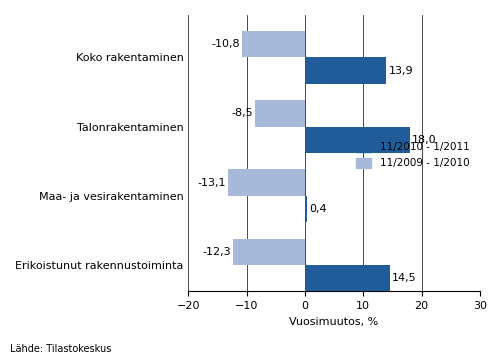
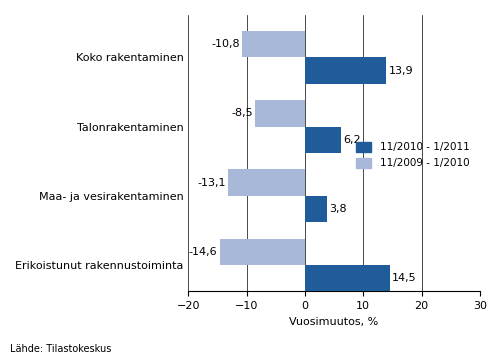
11/2010 - 1/2011/Talonrakentaminen: 18.0 -> 6.2
11/2010 - 1/2011/Maa- ja vesirakentaminen: 0,4 -> 3,8
11/2009 - 1/2010/Erikoistunut rakennustoiminta: -12,3 -> -14,6
